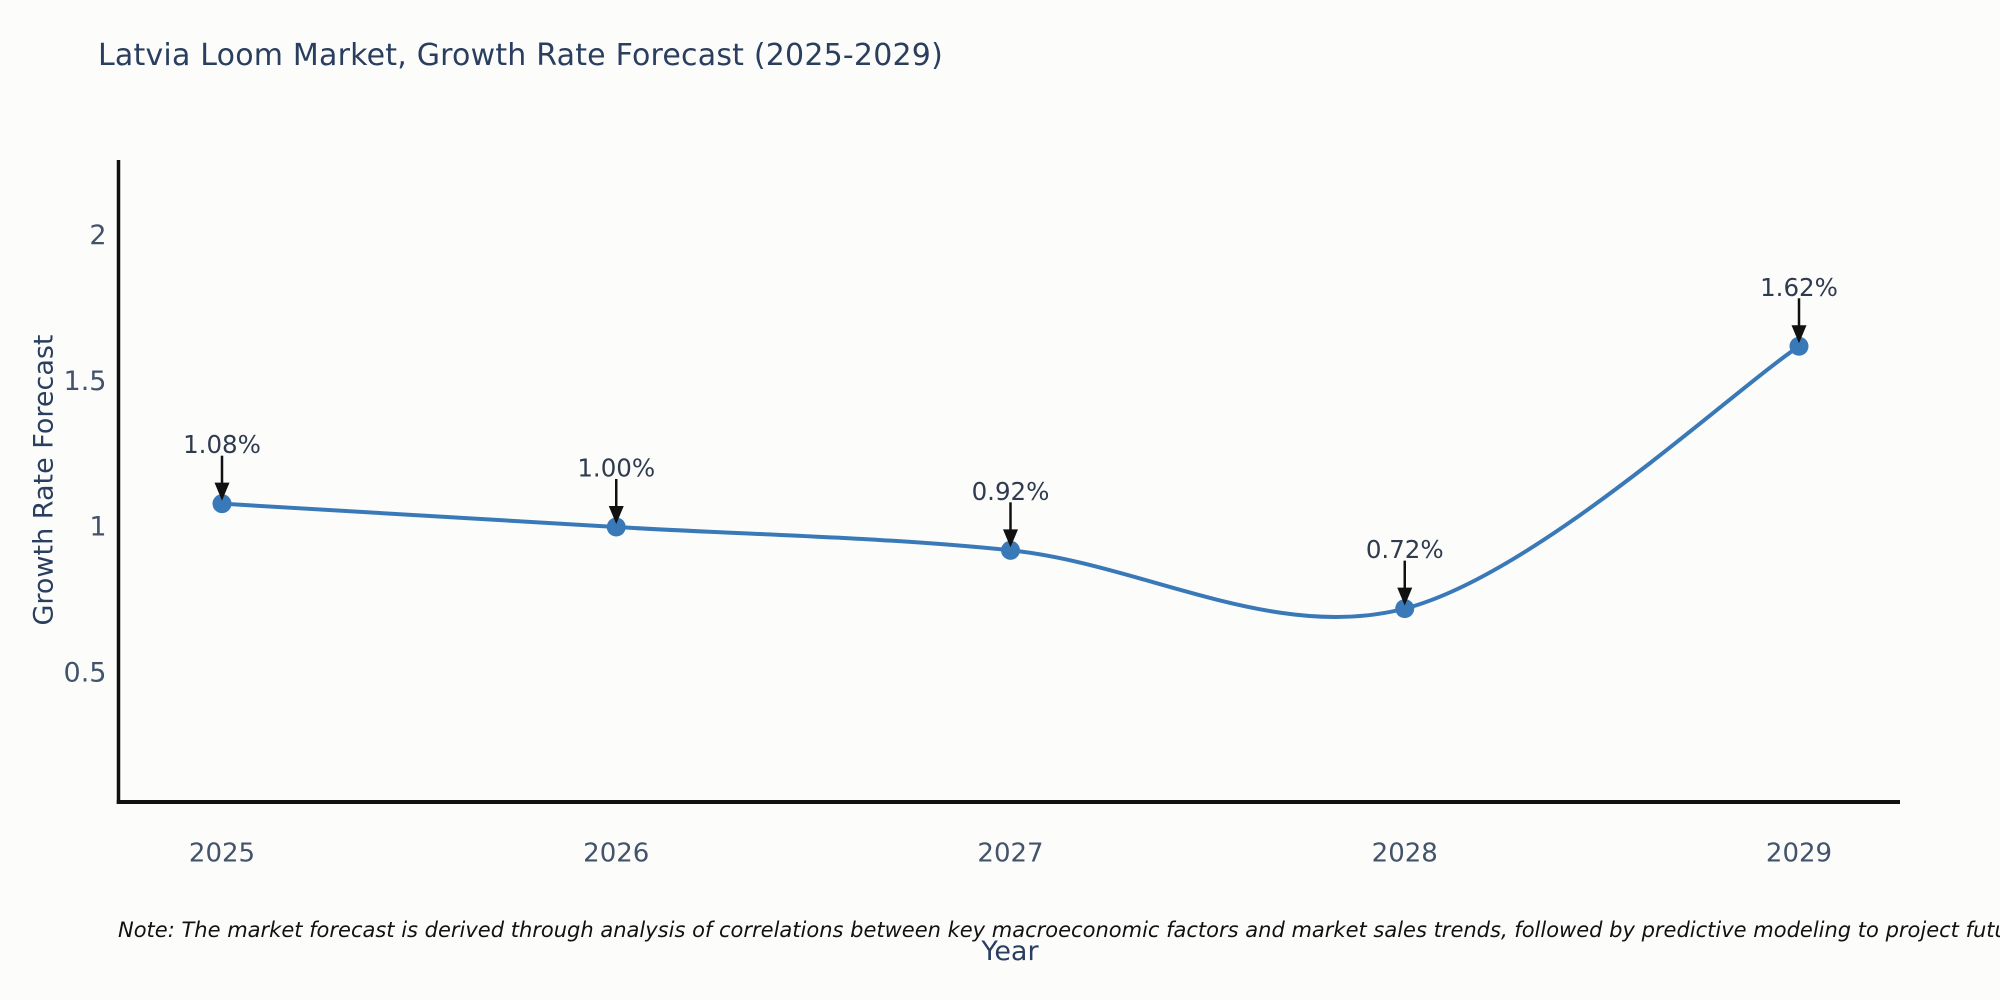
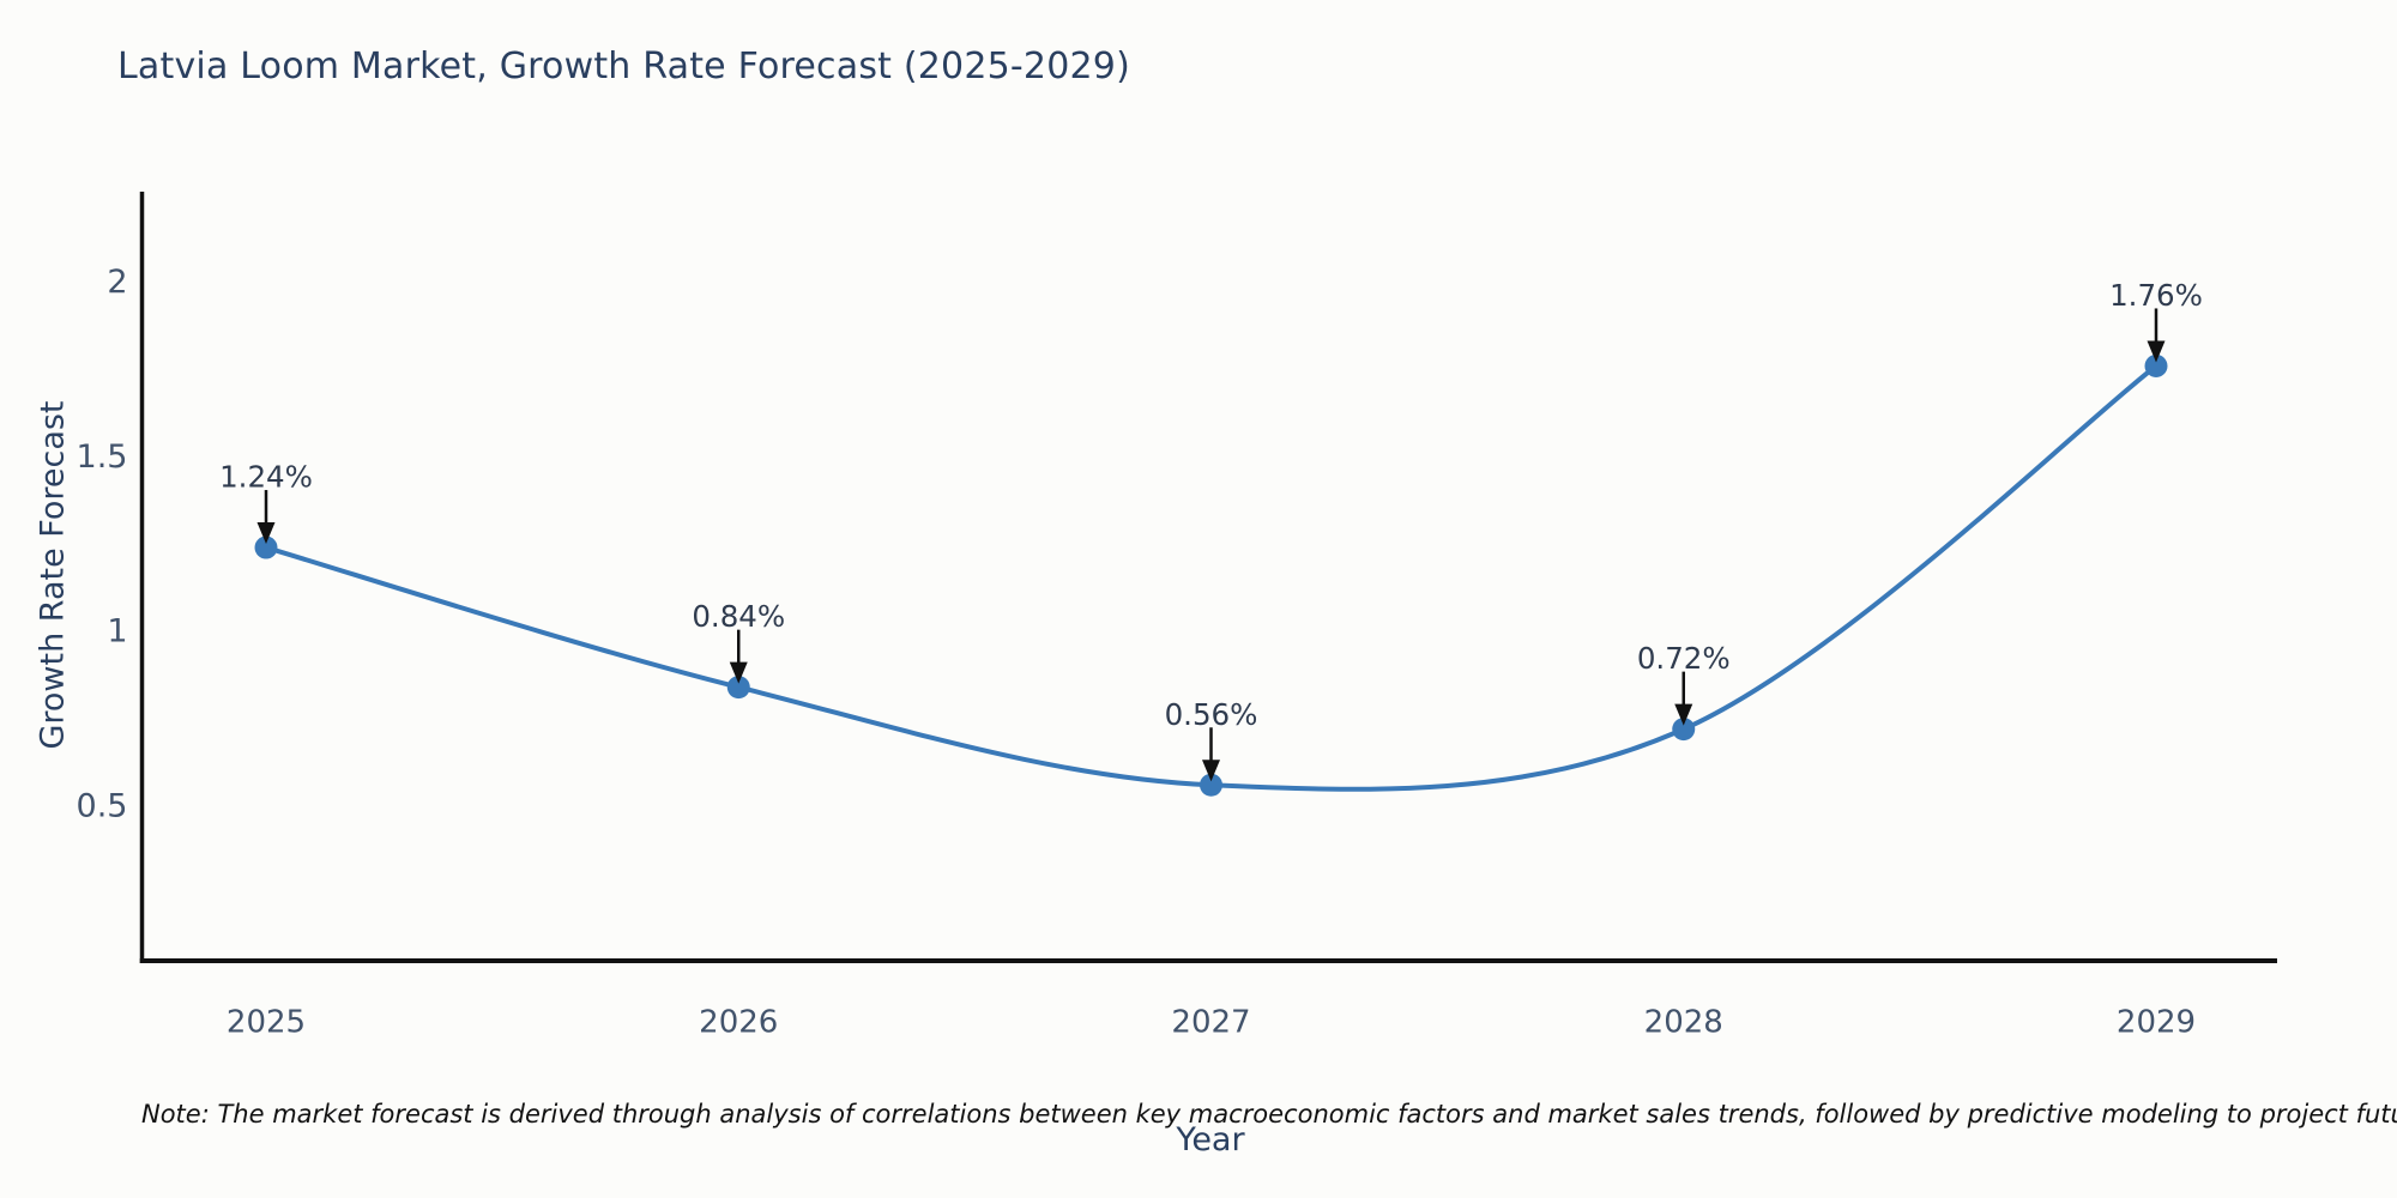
2025: 1.08% -> 1.24%
2026: 1.00% -> 0.84%
2027: 0.92% -> 0.56%
2029: 1.62% -> 1.76%
